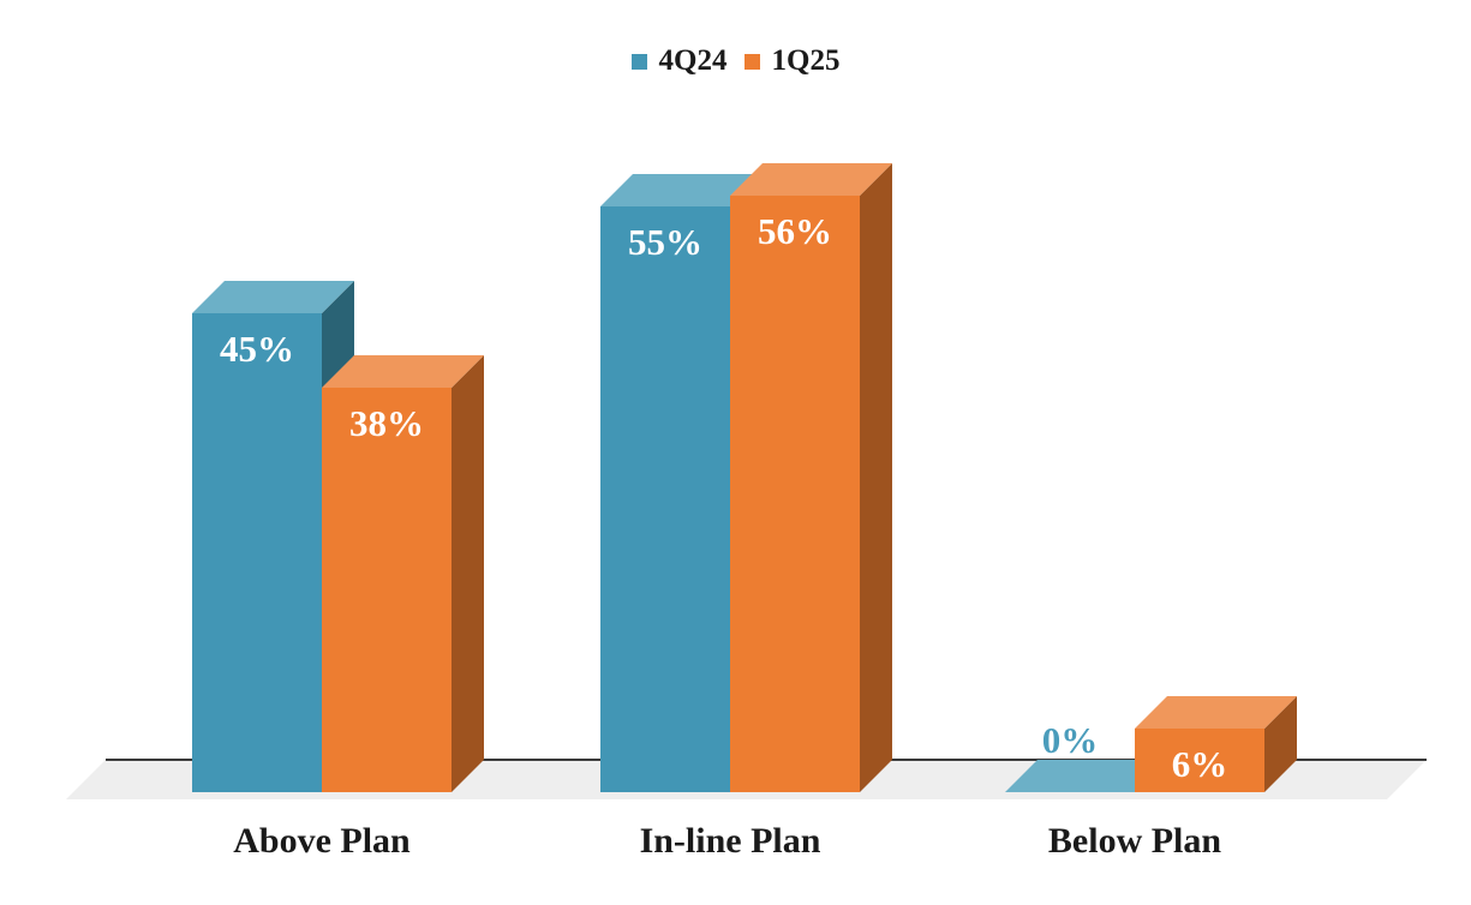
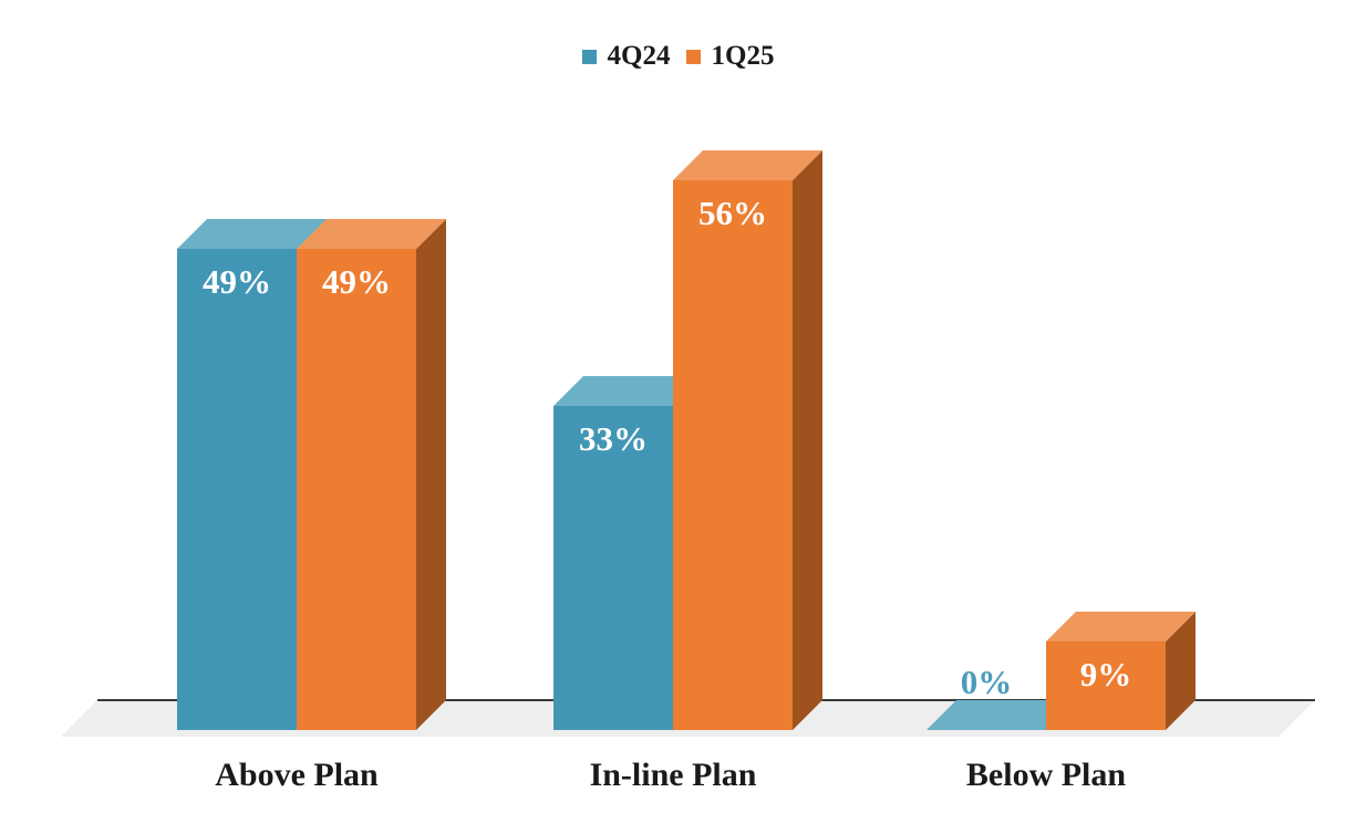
4Q24/Above Plan: 45% -> 49%
1Q25/Above Plan: 38% -> 49%
4Q24/In-line Plan: 55% -> 33%
1Q25/Below Plan: 6% -> 9%
